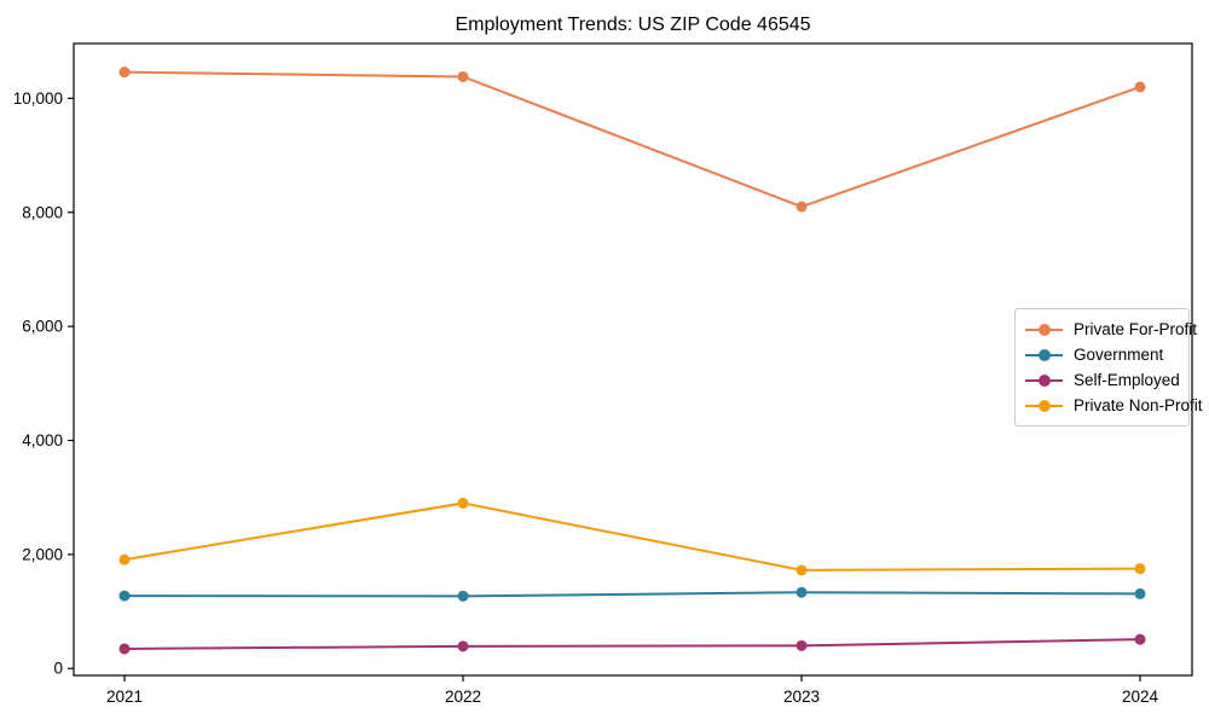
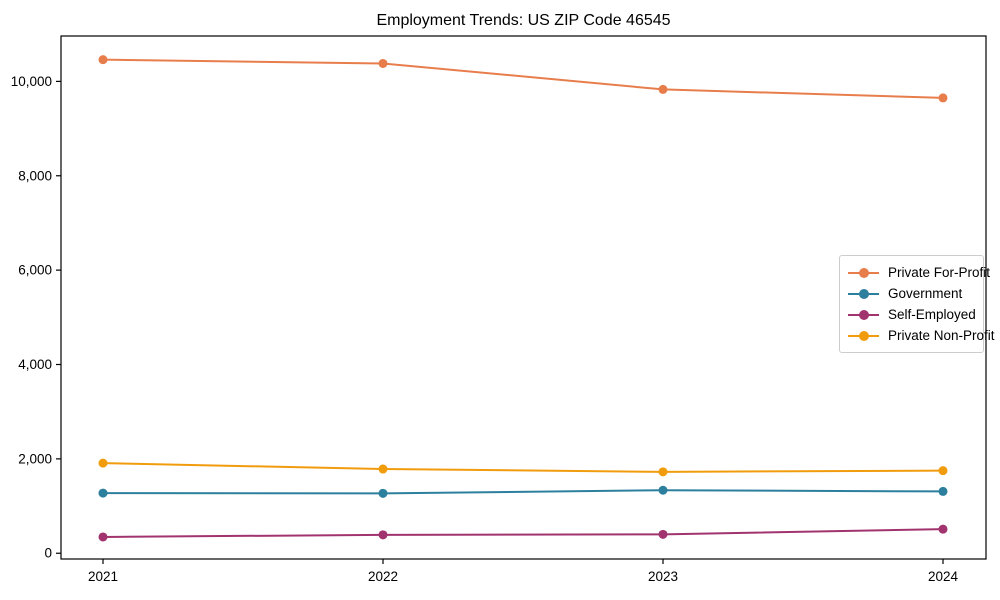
Private Non-Profit/2022: 2900 -> 1800
Private For-Profit/2023: 8100 -> 9800
Private For-Profit/2024: 10200 -> 9600
